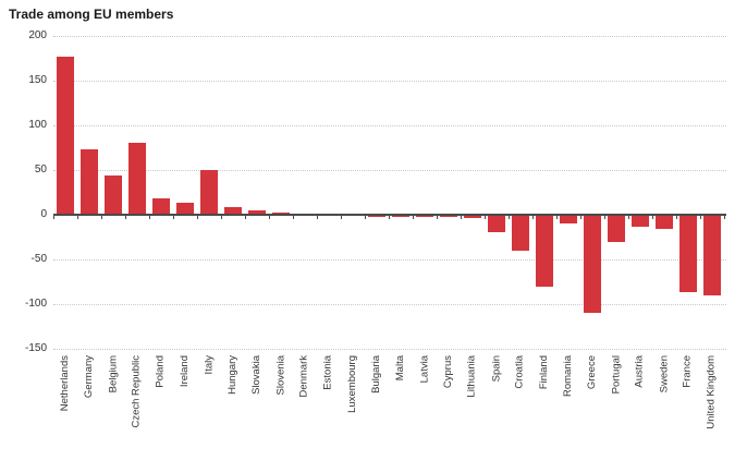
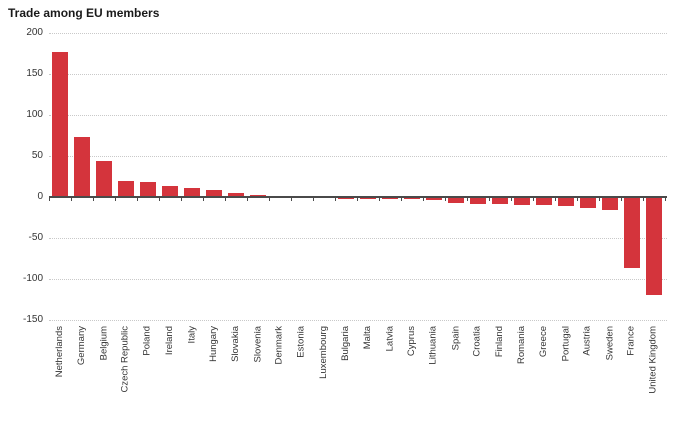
Czech Republic: 80 -> 20
Italy: 50 -> 10
Spain: -20 -> -10
Croatia: -40 -> -10
Finland: -80 -> -10
Greece: -110 -> -10
Portugal: -30 -> -10
United Kingdom: -90 -> -120
